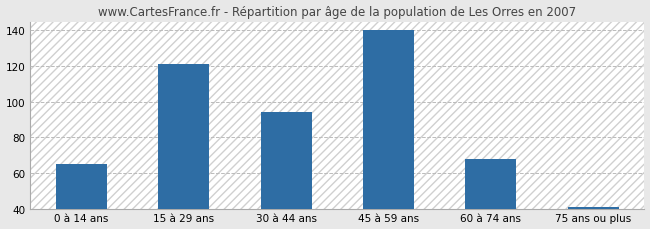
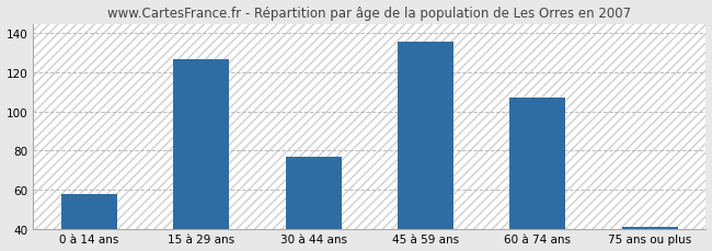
0 à 14 ans: 65 -> 58
15 à 29 ans: 121 -> 127
30 à 44 ans: 94 -> 77
45 à 59 ans: 140 -> 136
60 à 74 ans: 68 -> 107
